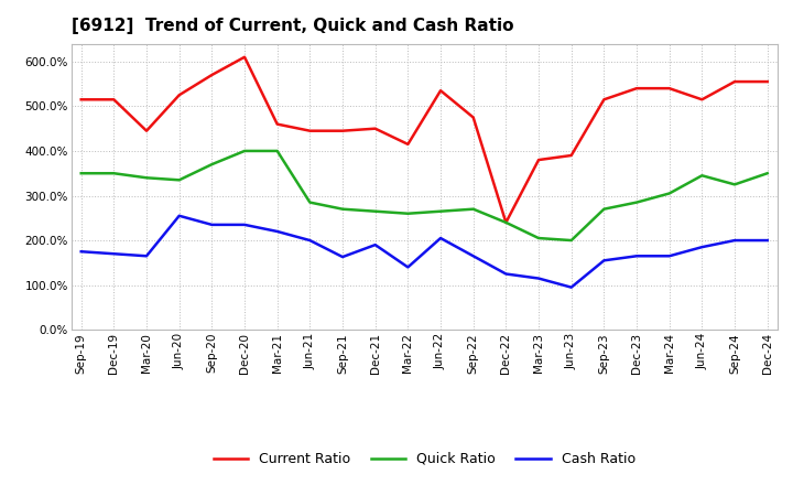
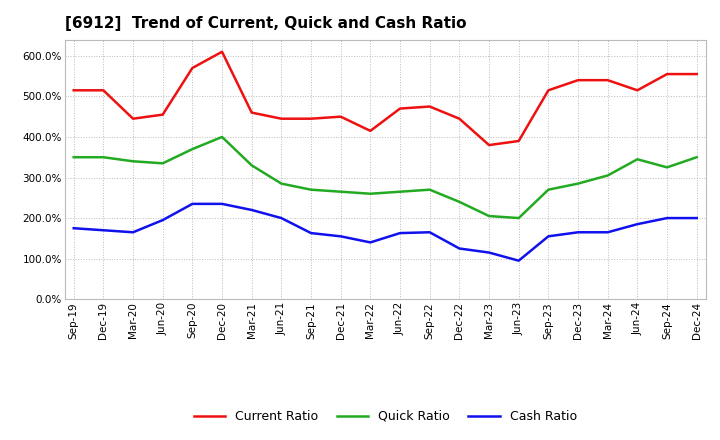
Current Ratio/Jun-20: 525% -> 455%
Cash Ratio/Jun-20: 255% -> 195%
Quick Ratio/Mar-21: 400% -> 330%
Cash Ratio/Dec-21: 190% -> 155%
Current Ratio/Jun-22: 535% -> 470%
Cash Ratio/Jun-22: 205% -> 163%
Current Ratio/Dec-22: 240% -> 445%
